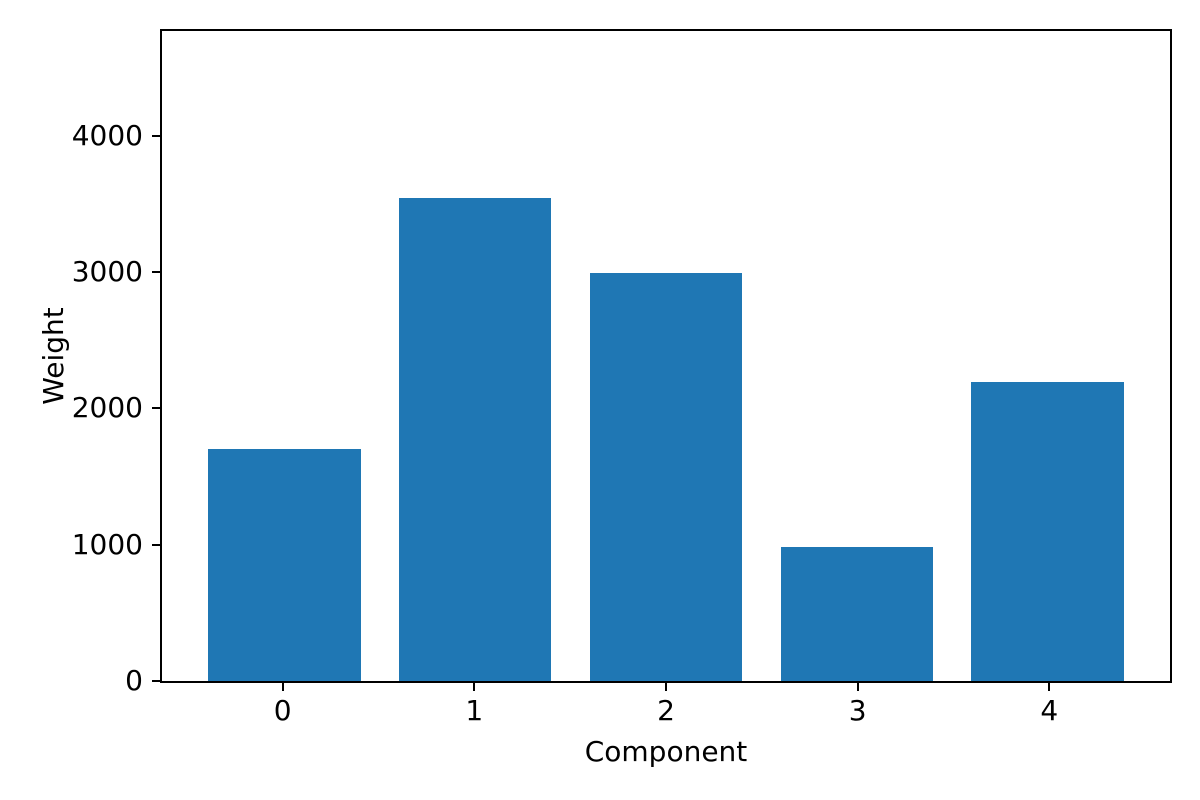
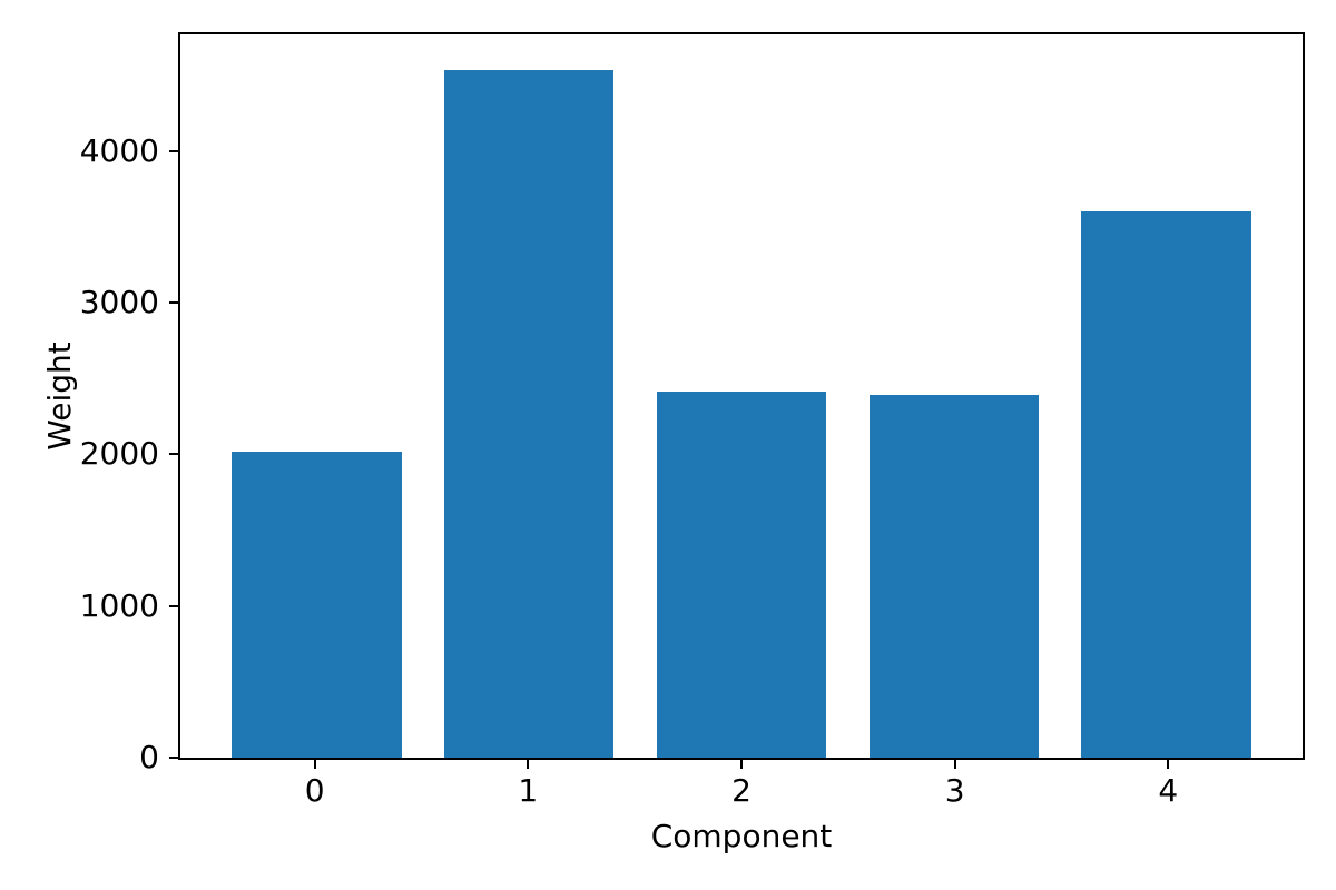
0: 1700 -> 2020
1: 3540 -> 4540
2: 2990 -> 2420
3: 980 -> 2390
4: 2190 -> 3600
